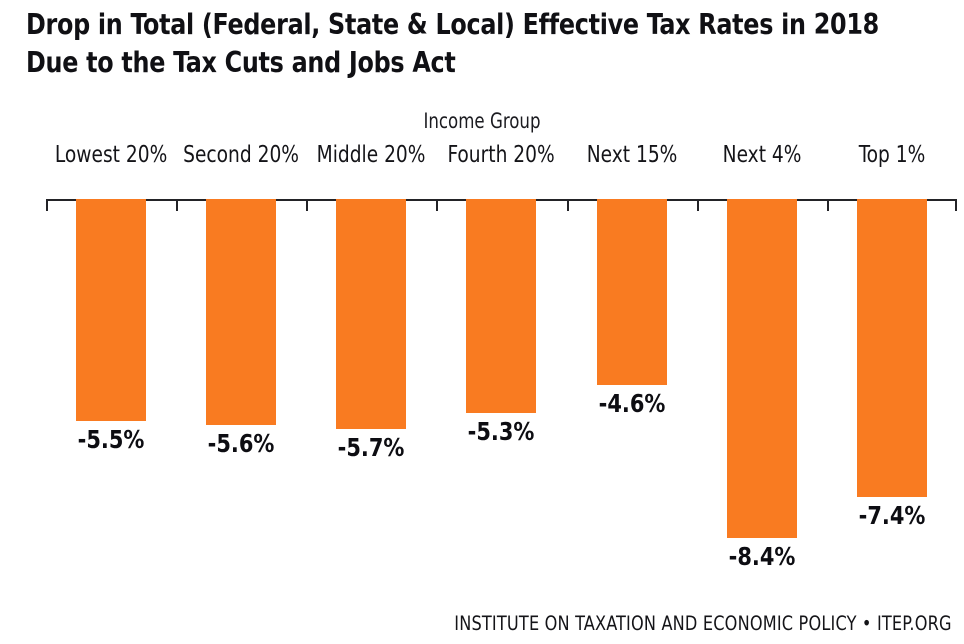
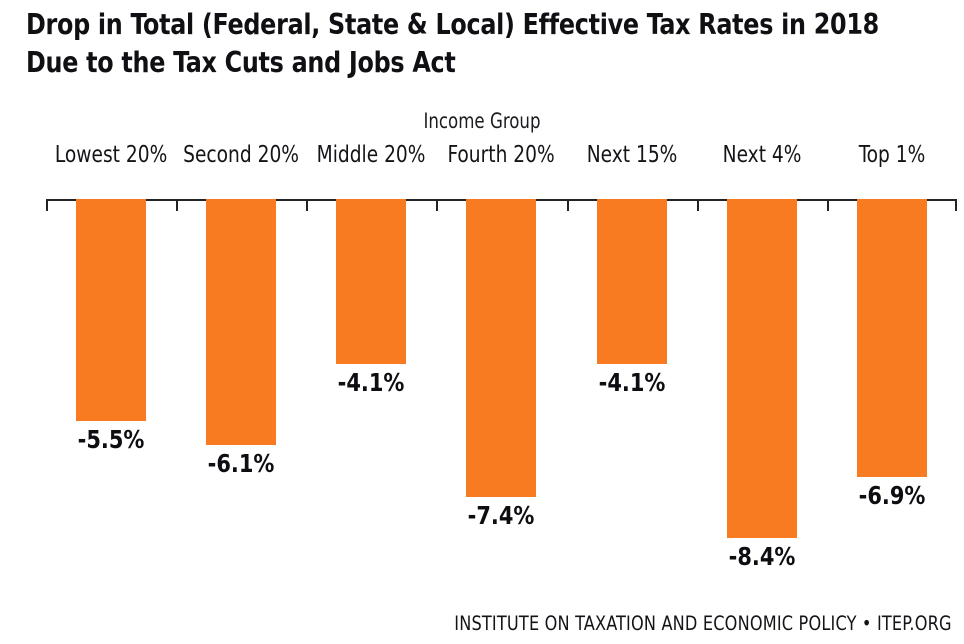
Second 20%: -5.6% -> -6.1%
Middle 20%: -5.7% -> -4.1%
Fourth 20%: -5.3% -> -7.4%
Next 15%: -4.6% -> -4.1%
Top 1%: -7.4% -> -6.9%
